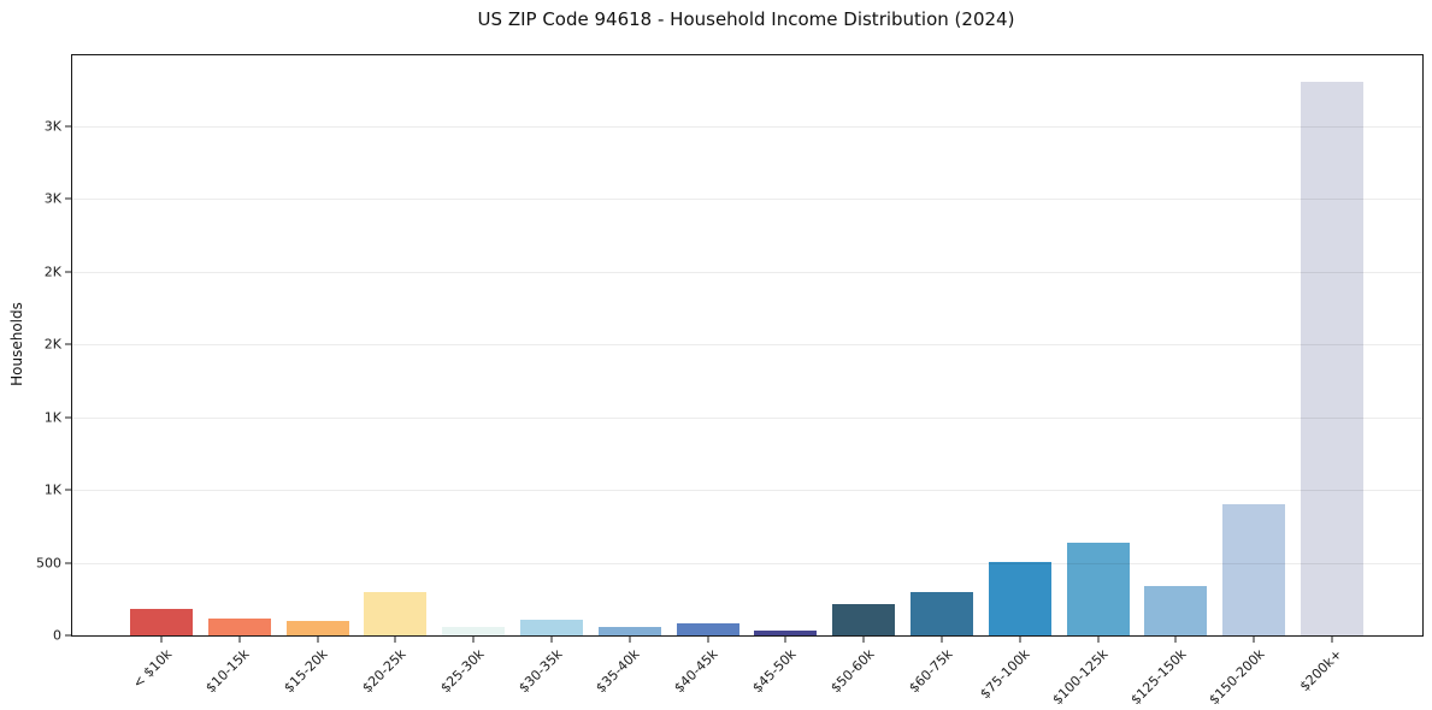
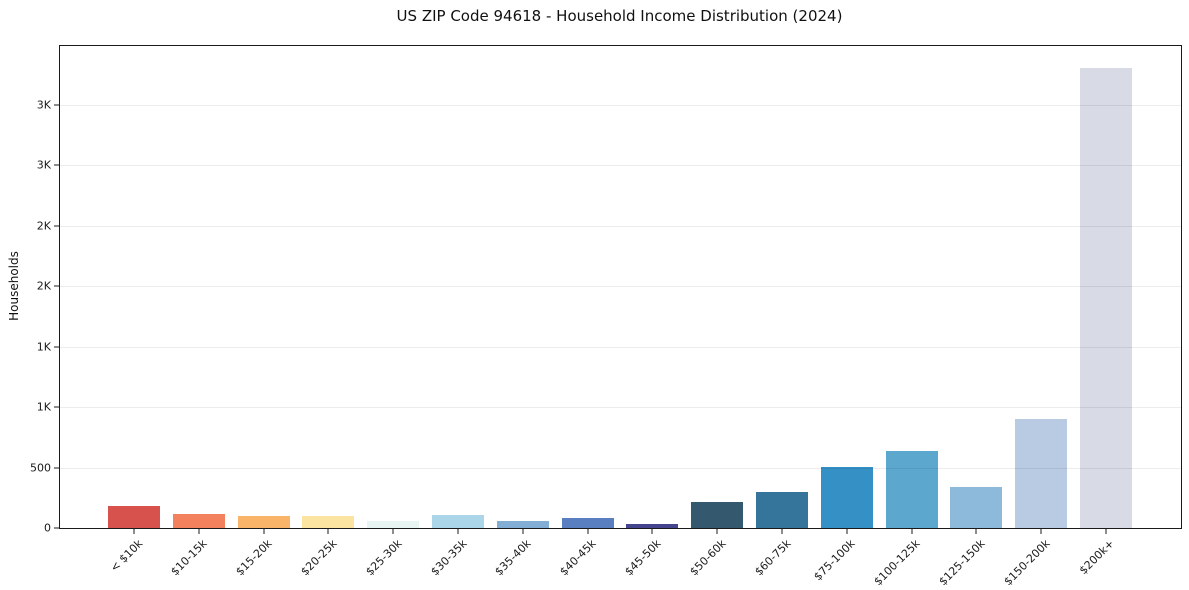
$20-25k: 0.30K -> 0.10K
